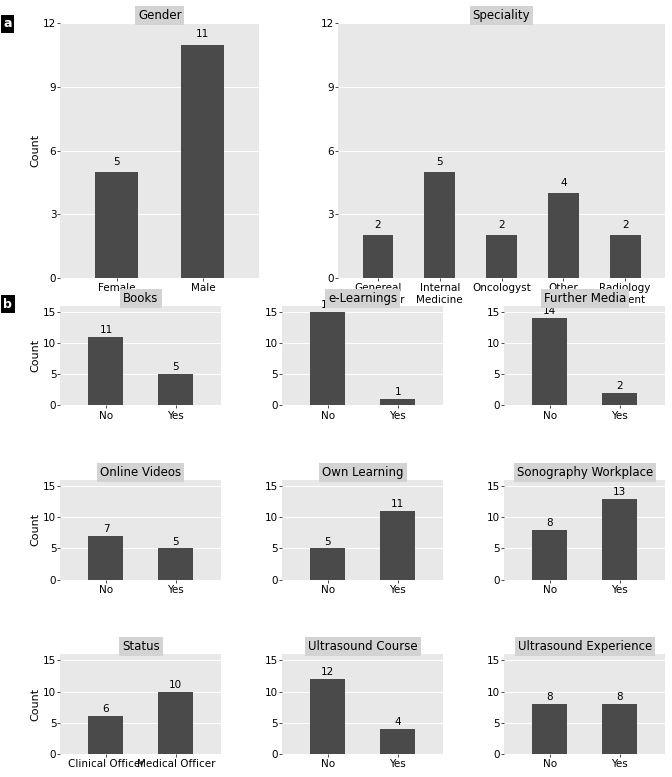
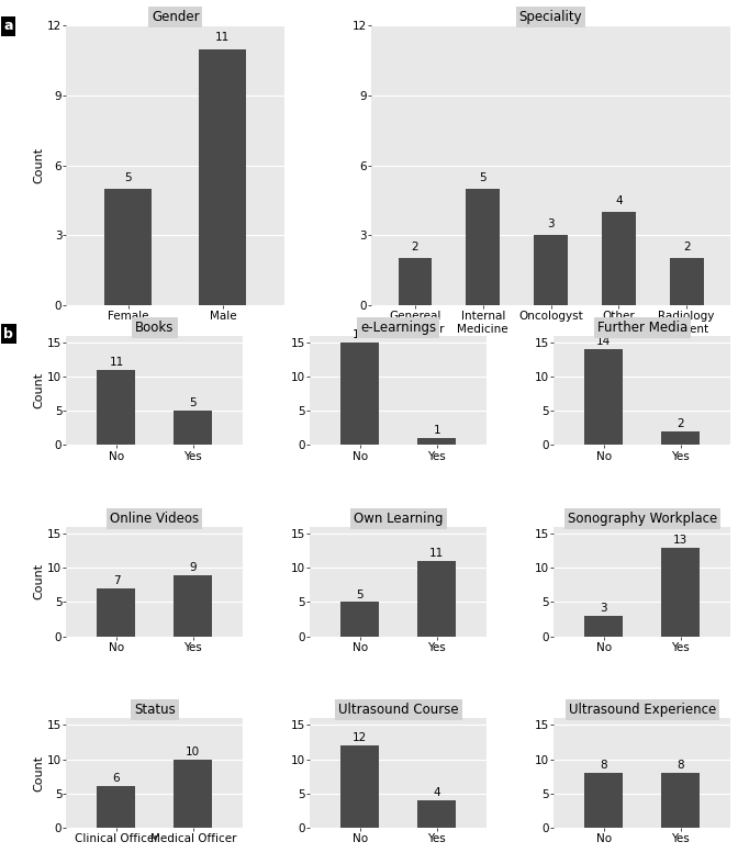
Speciality/Oncologyst: 2 -> 3
Online Videos/Yes: 5 -> 9
Sonography Workplace/No: 8 -> 3
